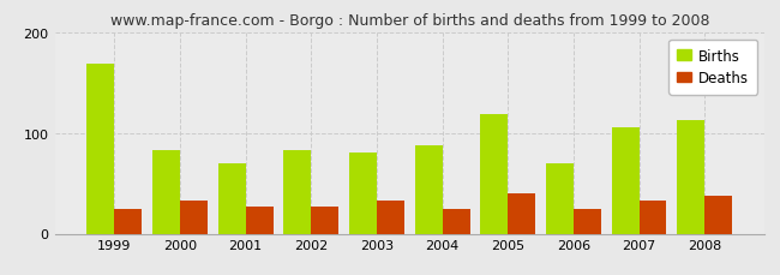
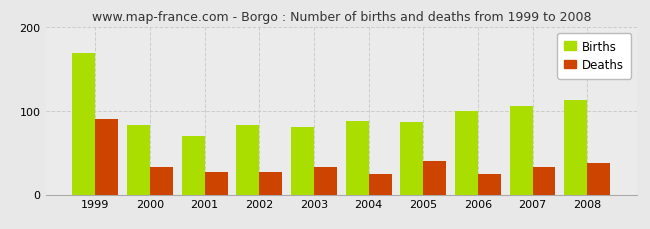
Deaths/1999: 25 -> 90
Births/2005: 118 -> 86
Births/2006: 70 -> 100
